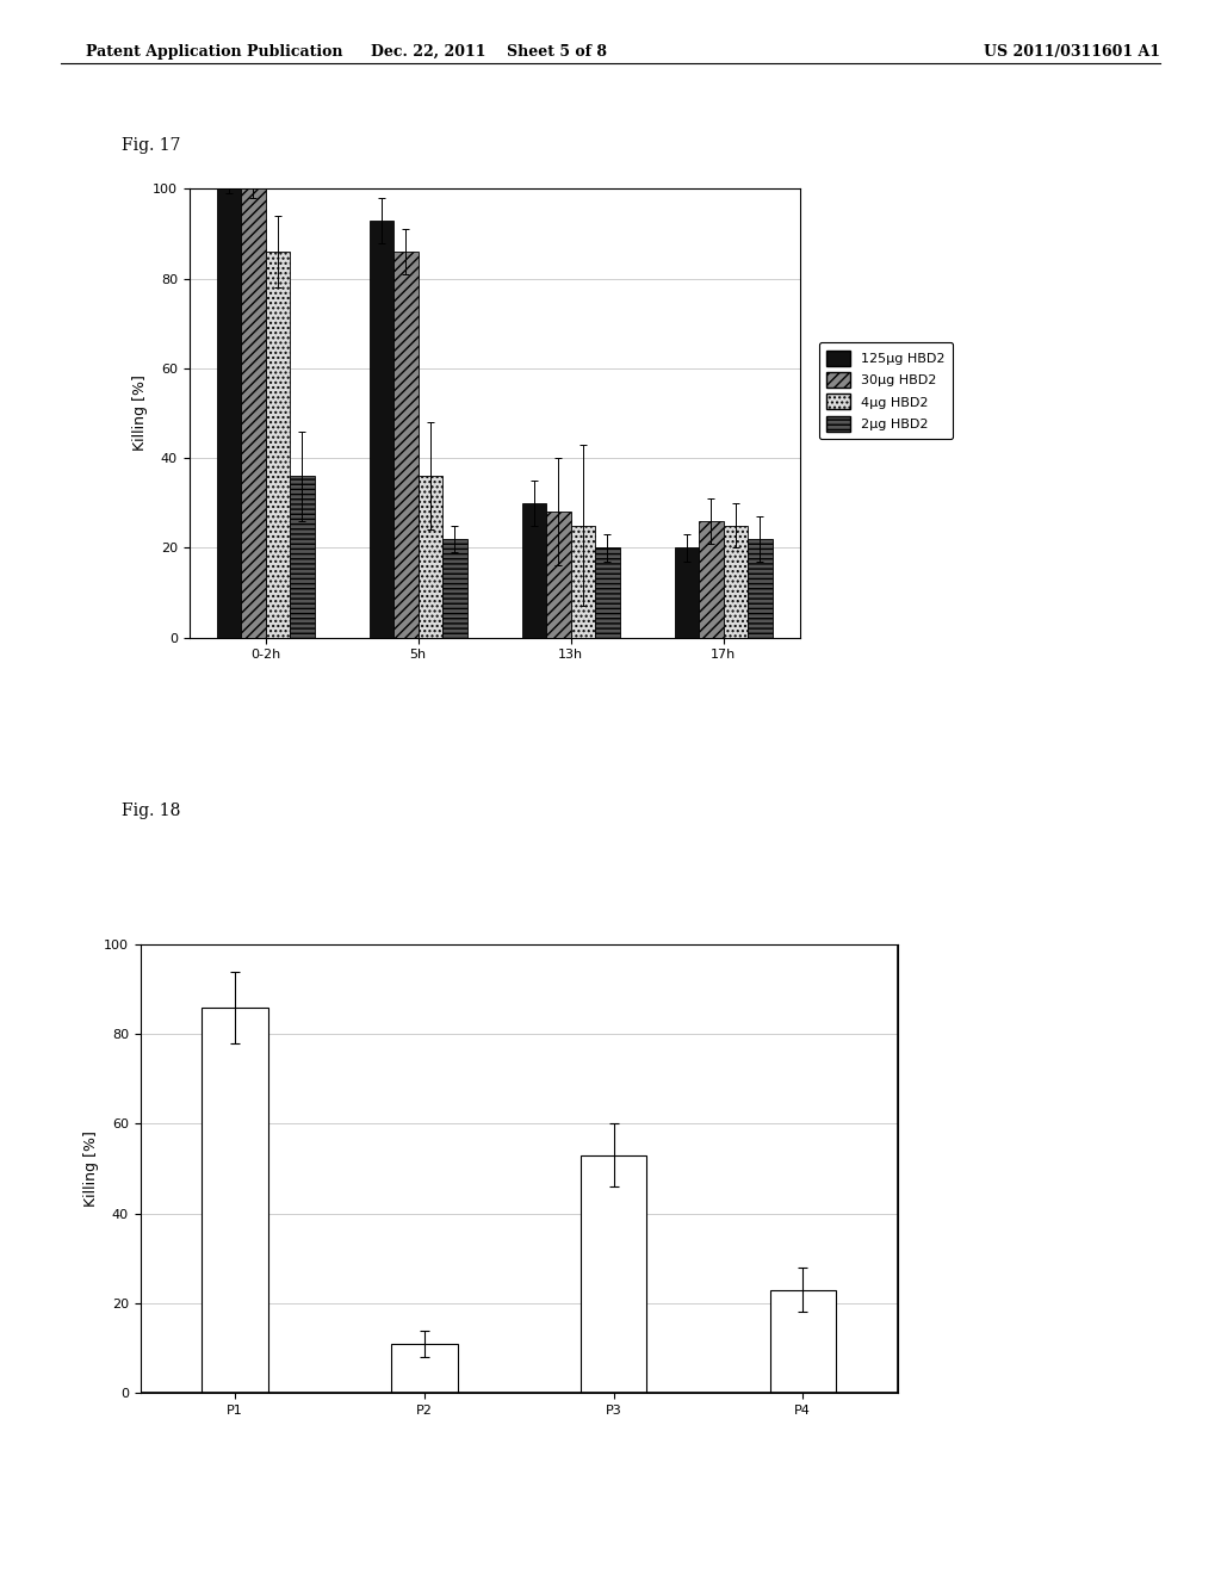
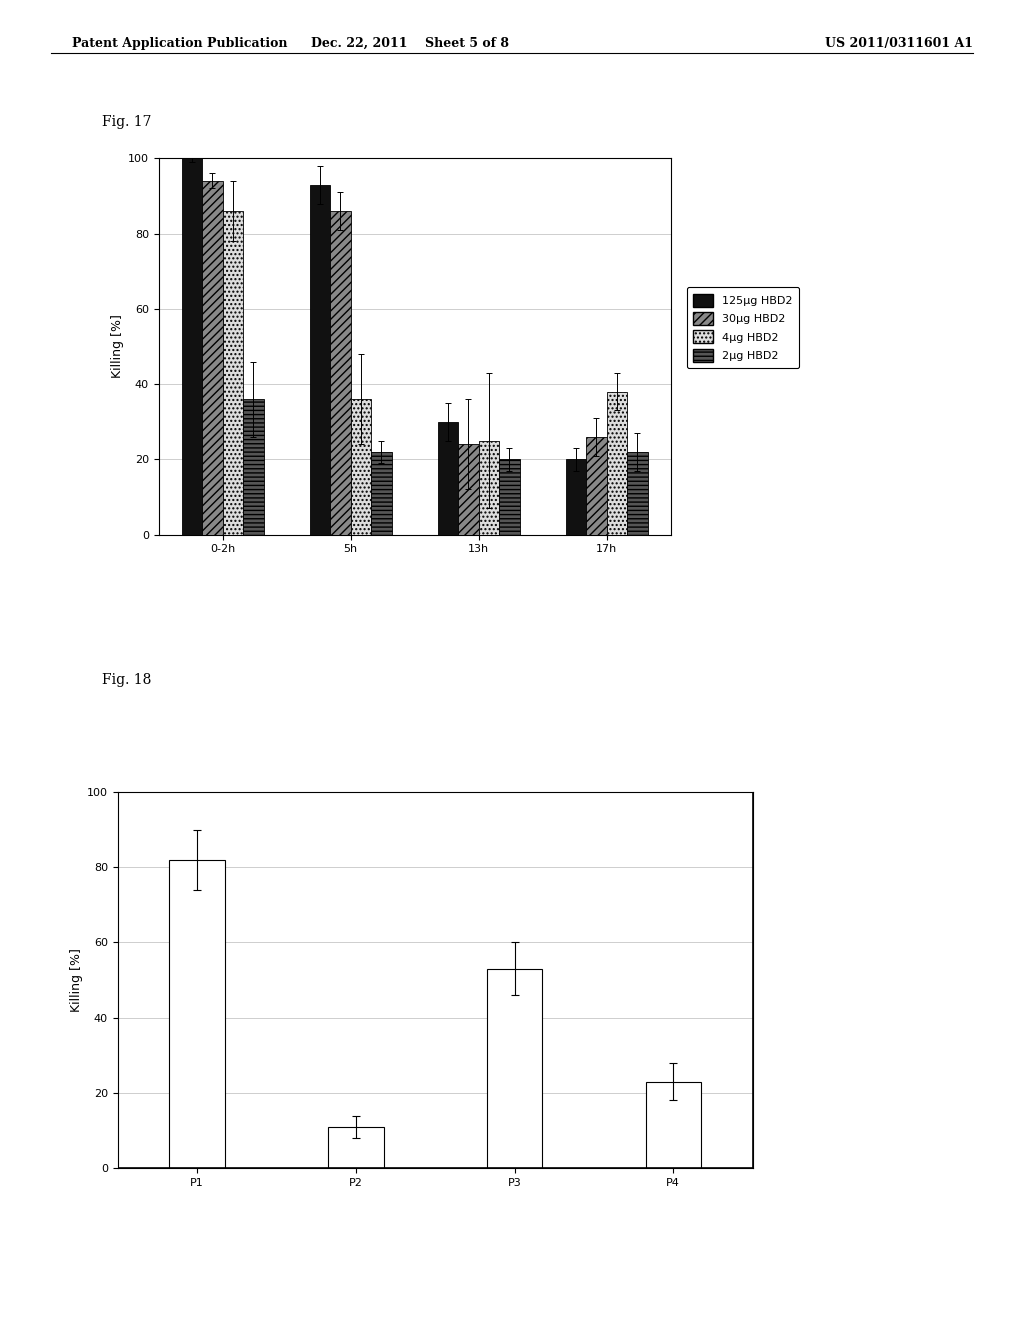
30μg HBD2/0-2h: 100 -> 94
30μg HBD2/13h: 28 -> 24
4μg HBD2/17h: 25 -> 38
P1: 86 -> 82
